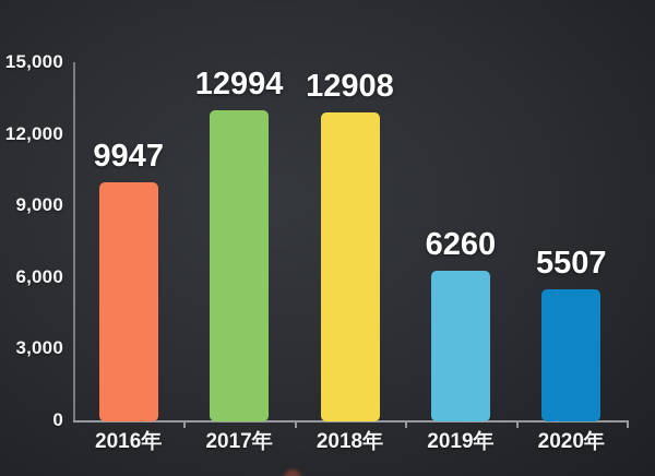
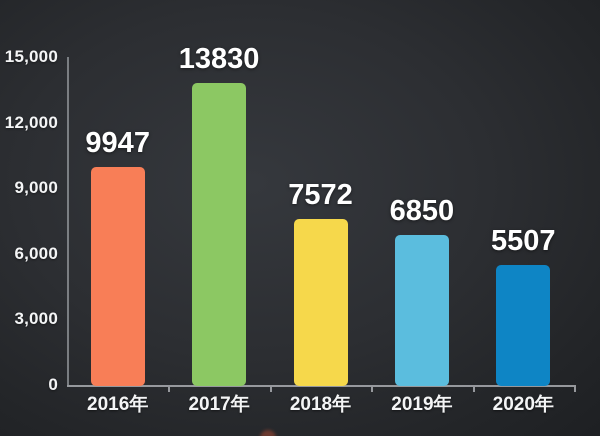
2017年: 12994 -> 13830
2018年: 12908 -> 7572
2019年: 6260 -> 6850
